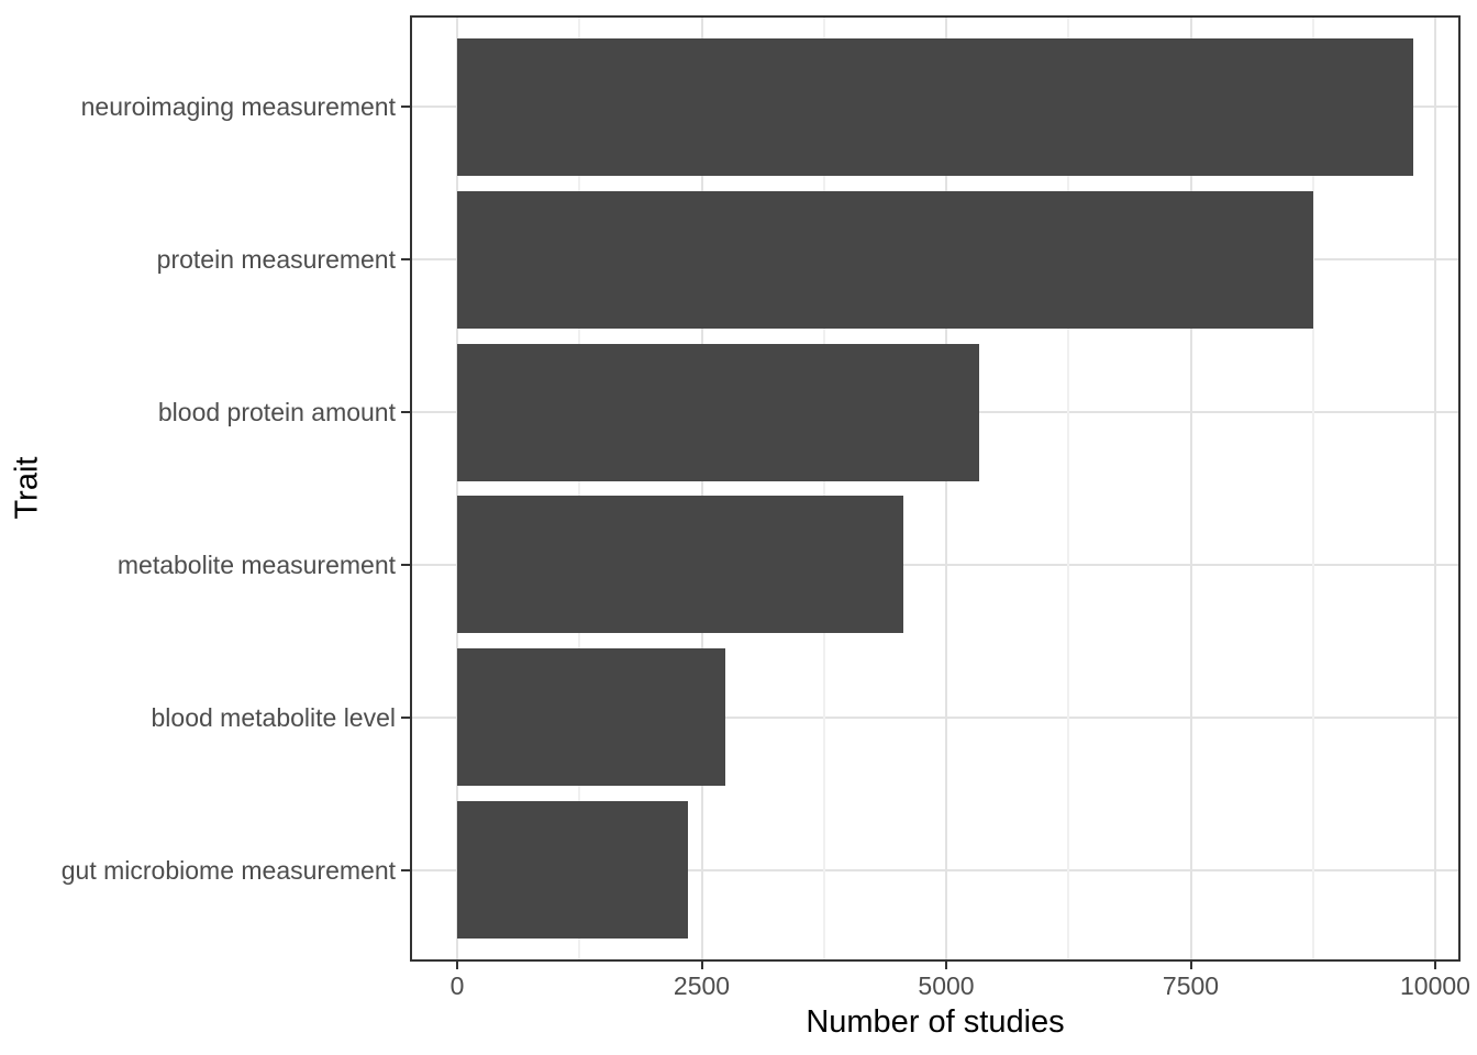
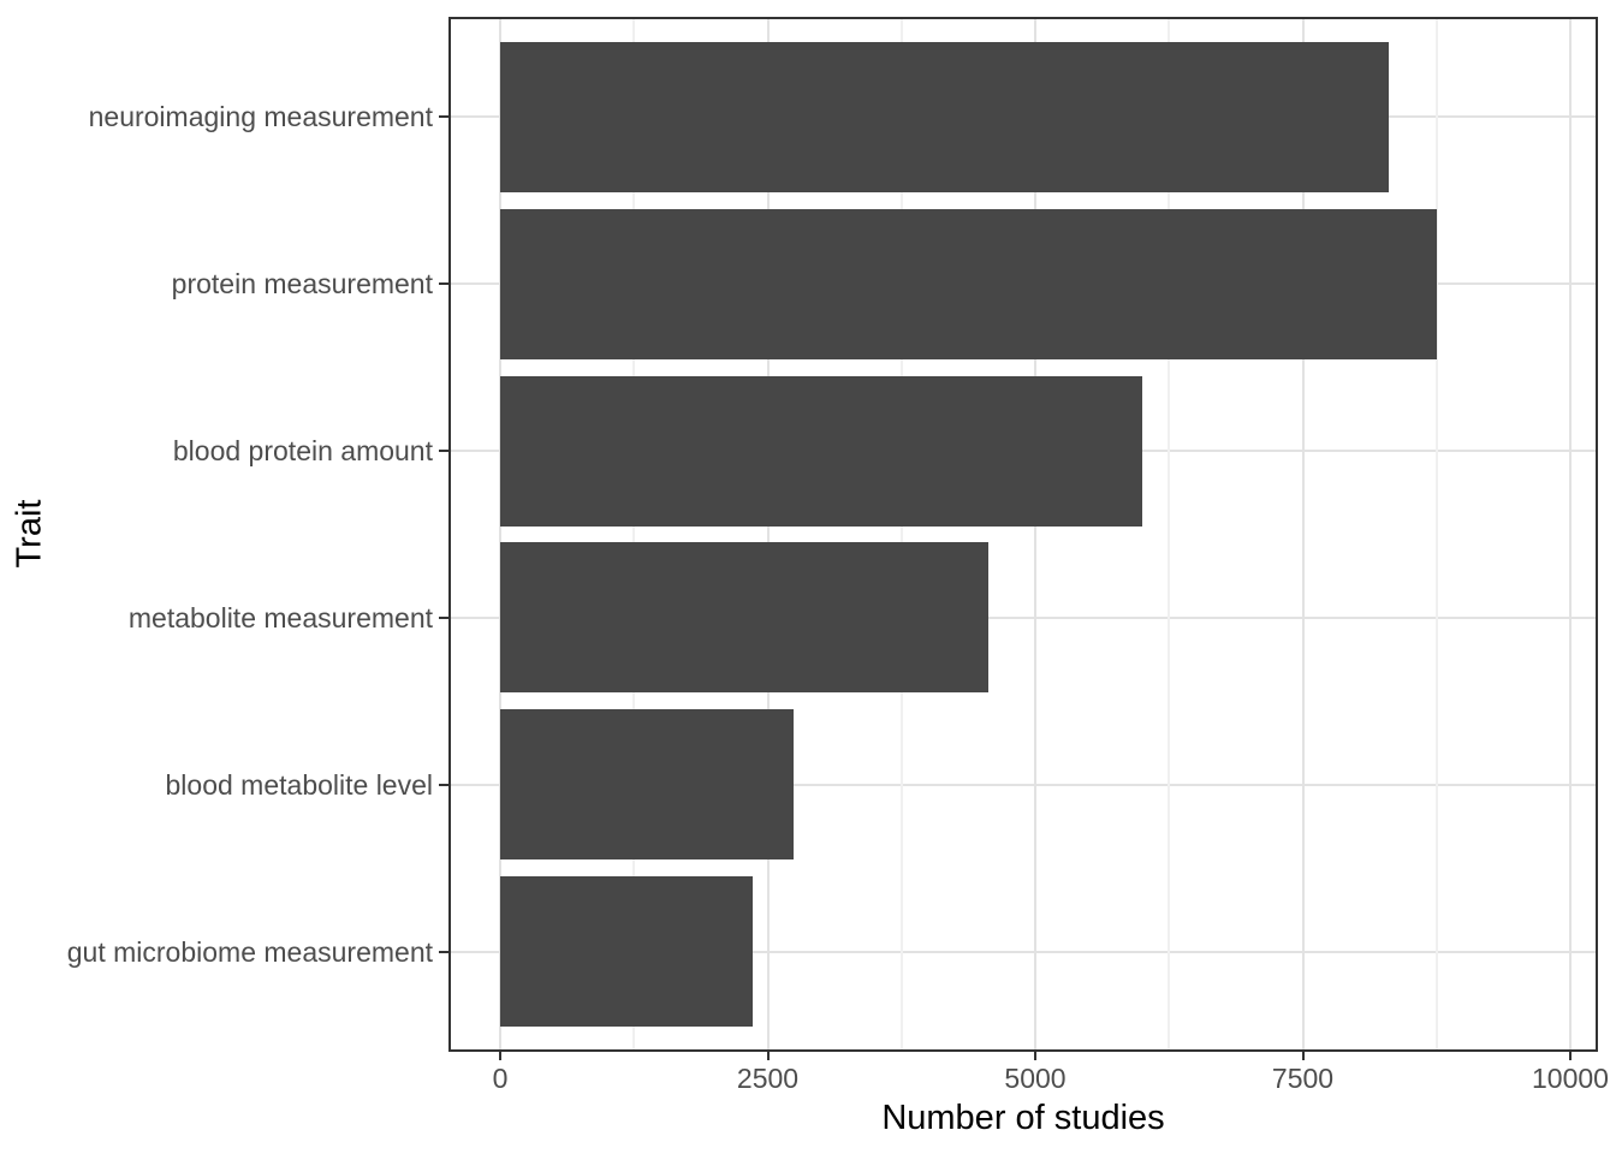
neuroimaging measurement: 9800 -> 8300
blood protein amount: 5300 -> 6000
